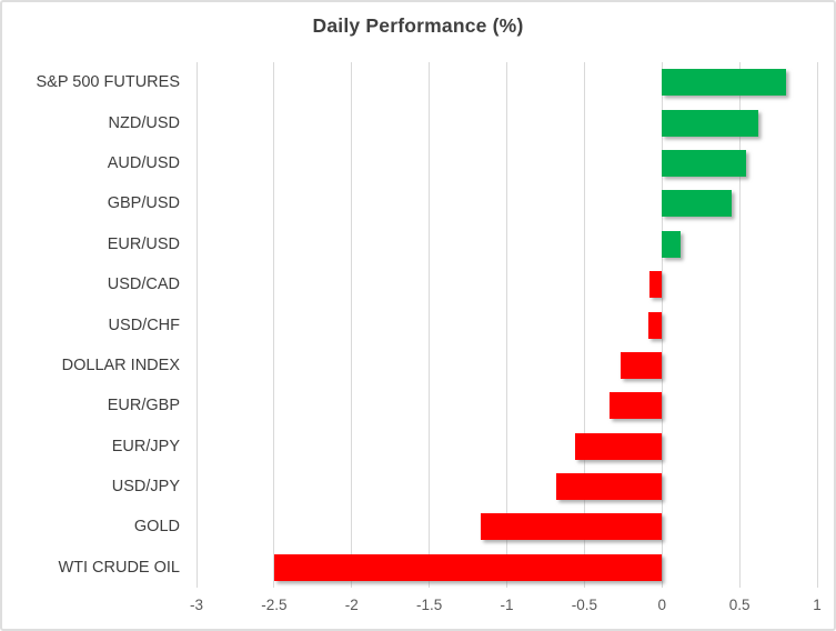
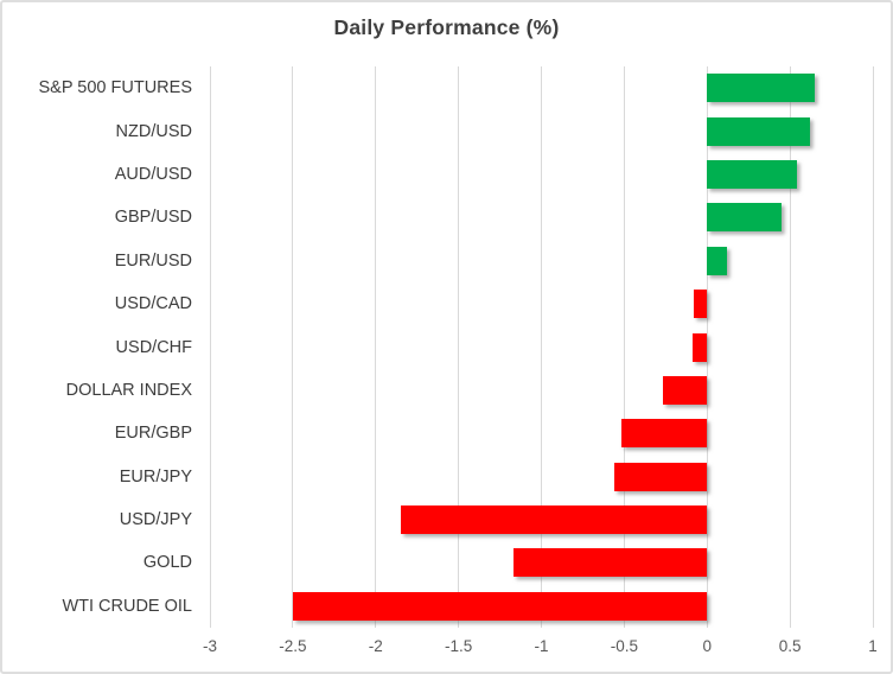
S&P 500 FUTURES: 0.80 -> 0.65
EUR/GBP: -0.34 -> -0.52
USD/JPY: -0.68 -> -1.85
